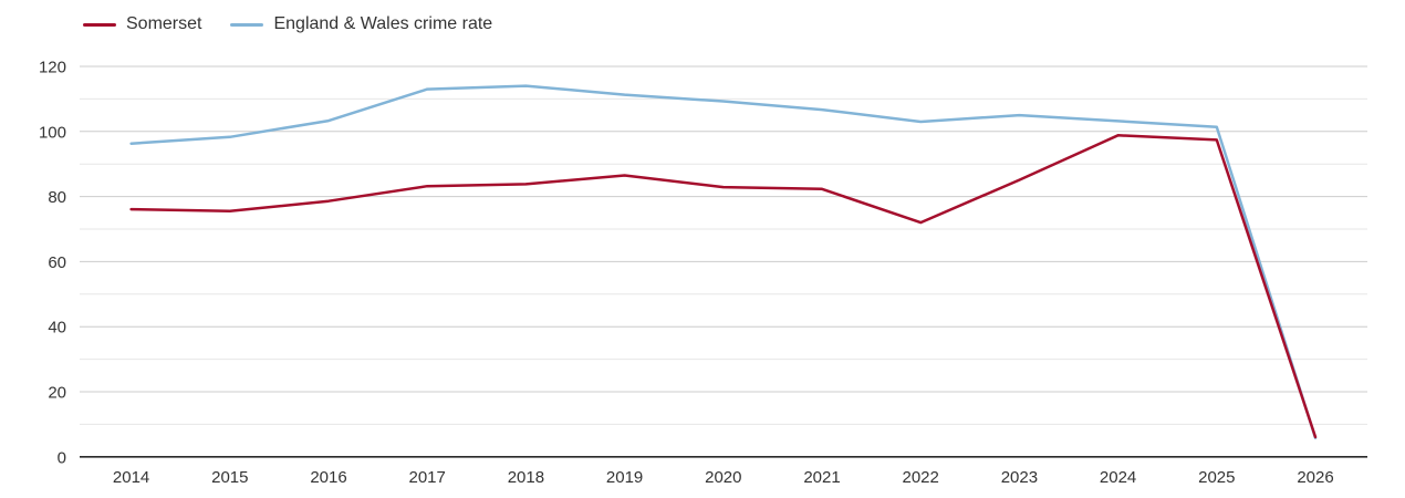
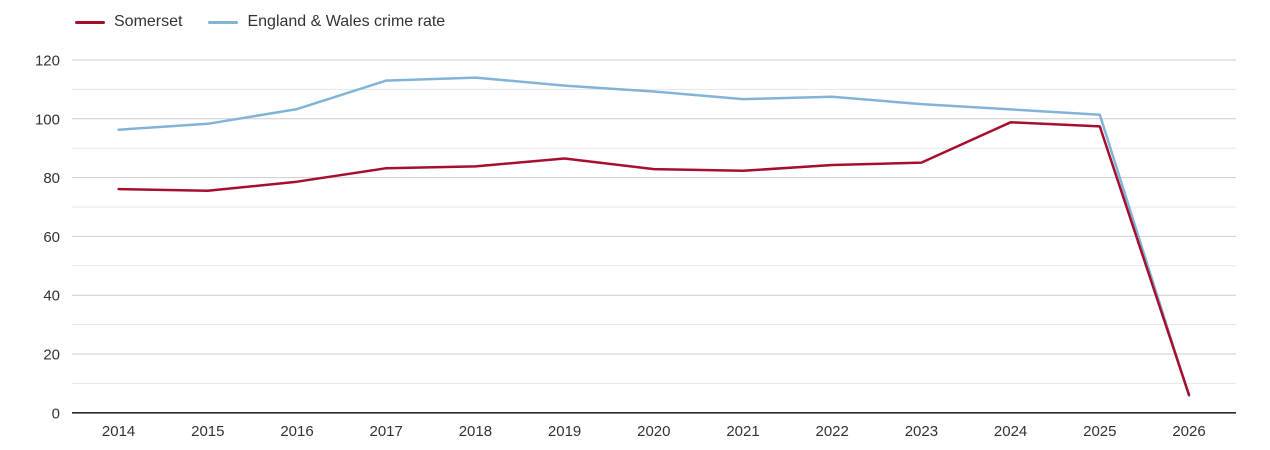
Somerset/2022: 72 -> 84
England & Wales crime rate/2022: 103 -> 108
